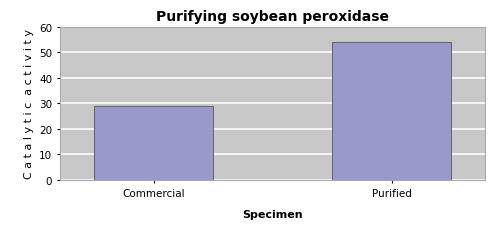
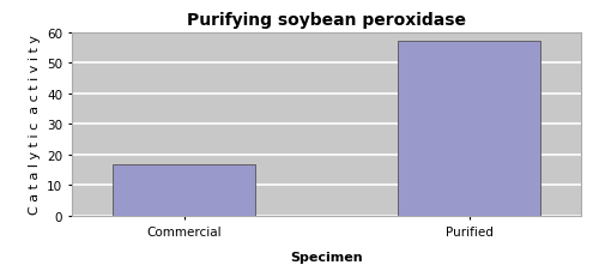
Commercial: 29 -> 17
Purified: 54 -> 57
